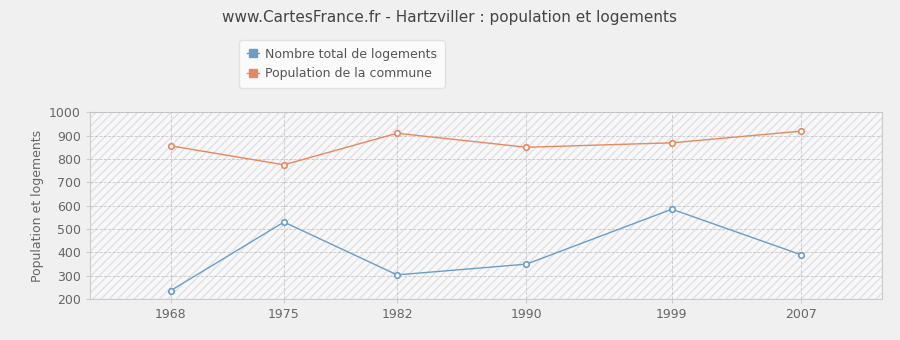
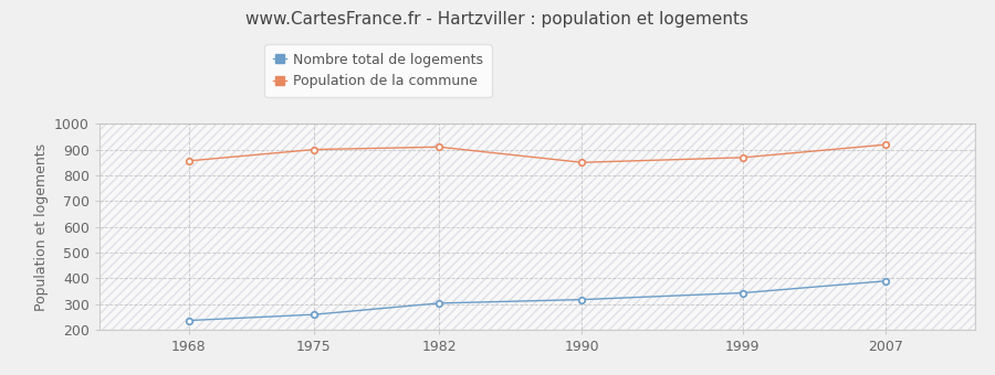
Nombre total de logements/1975: 530 -> 260
Population de la commune/1975: 775 -> 900
Nombre total de logements/1990: 350 -> 318
Nombre total de logements/1999: 585 -> 344
